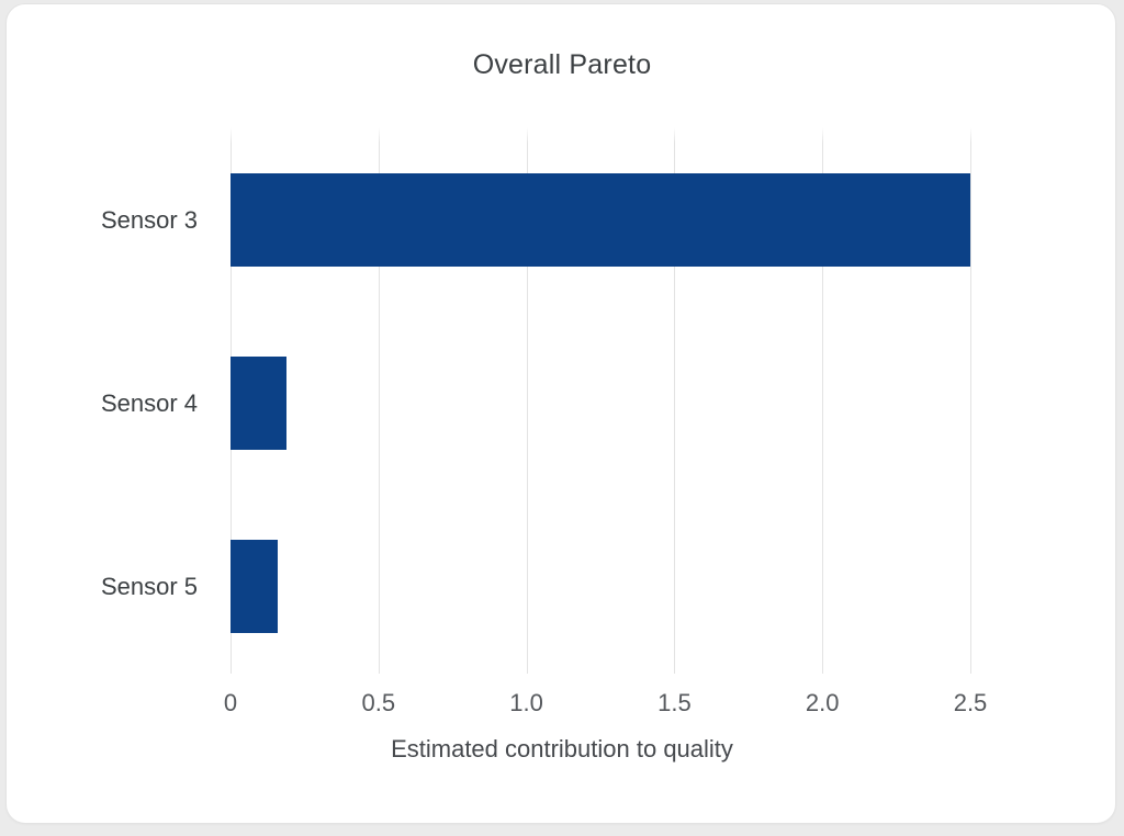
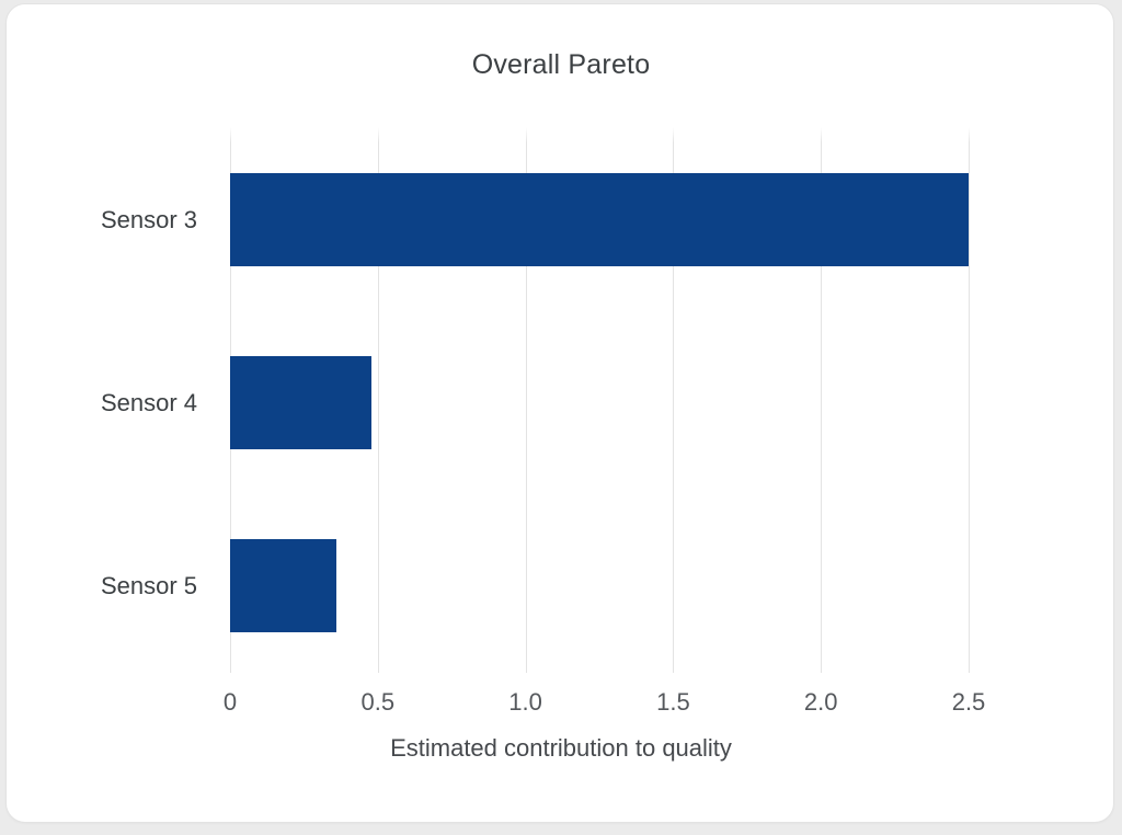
Sensor 4: 0.19 -> 0.48
Sensor 5: 0.16 -> 0.36
